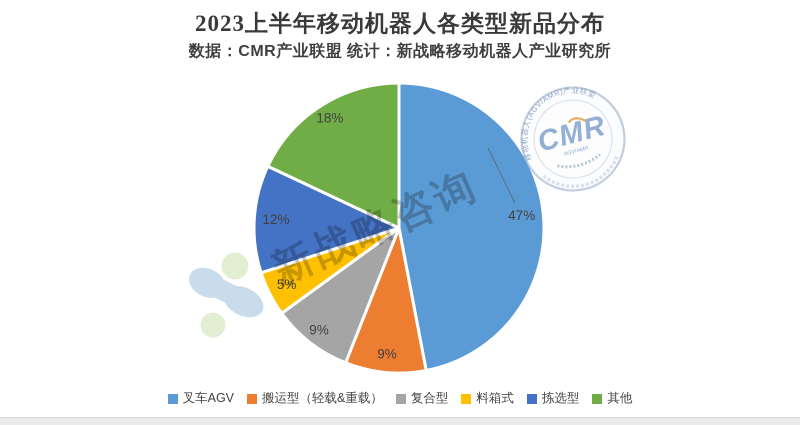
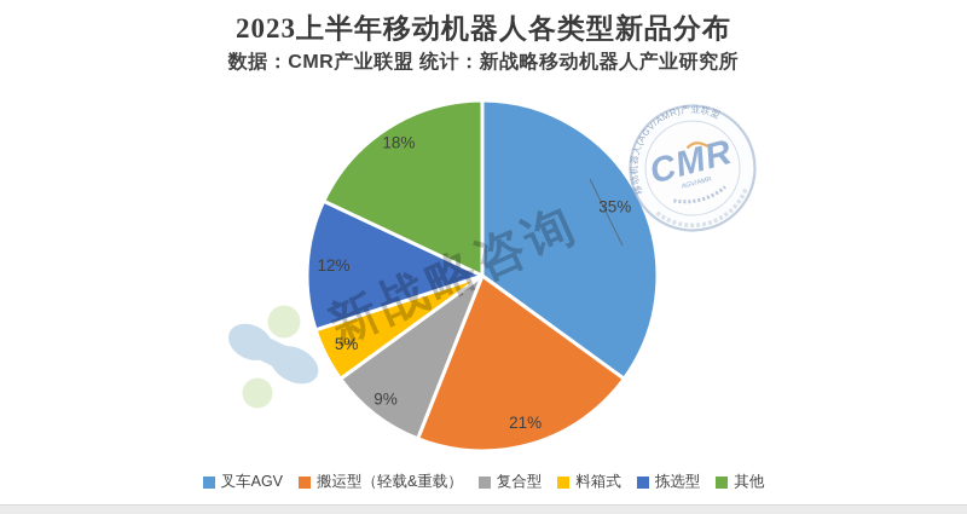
叉车AGV: 47% -> 35%
搬运型（轻载&重载）: 9% -> 21%
